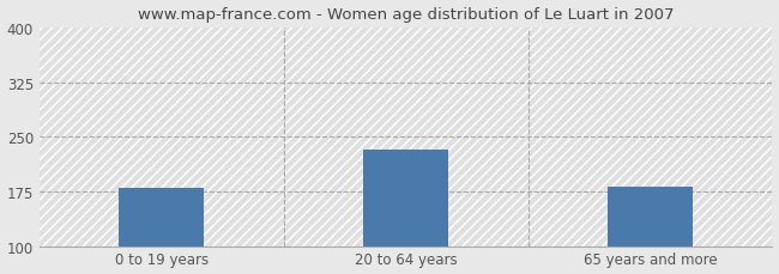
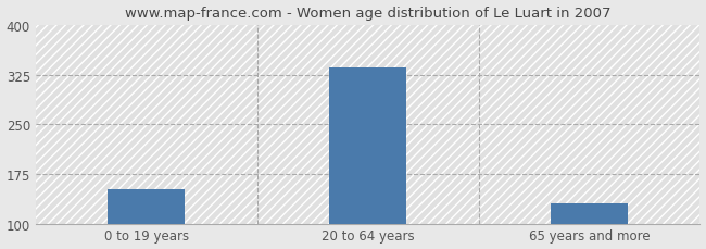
0 to 19 years: 180 -> 152
20 to 64 years: 232 -> 336
65 years and more: 182 -> 130
